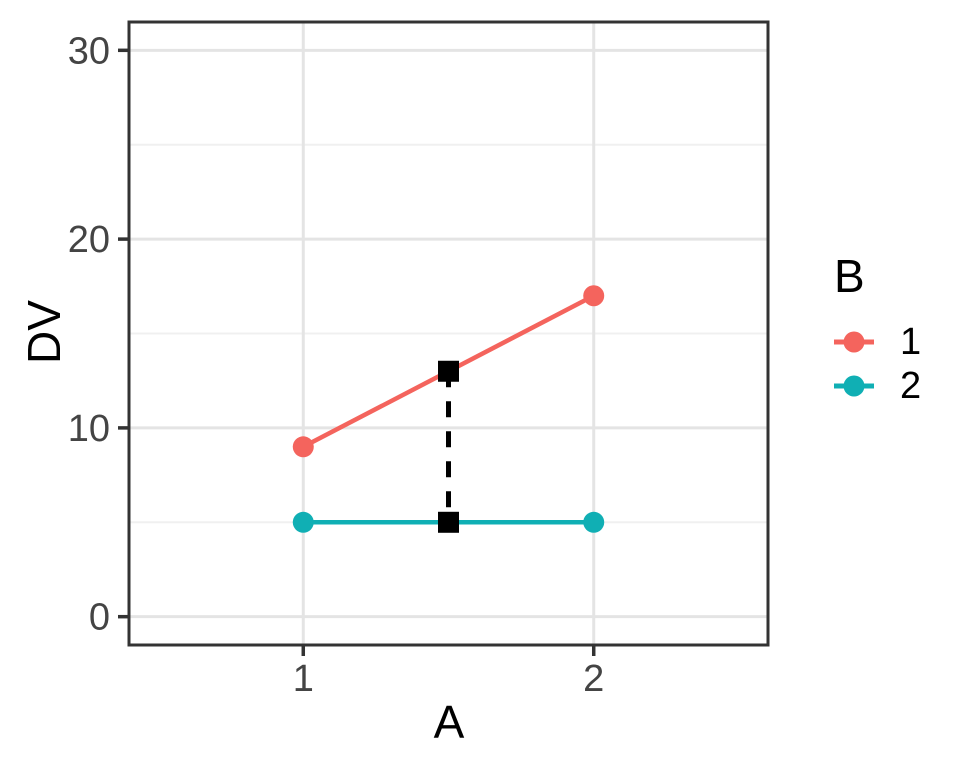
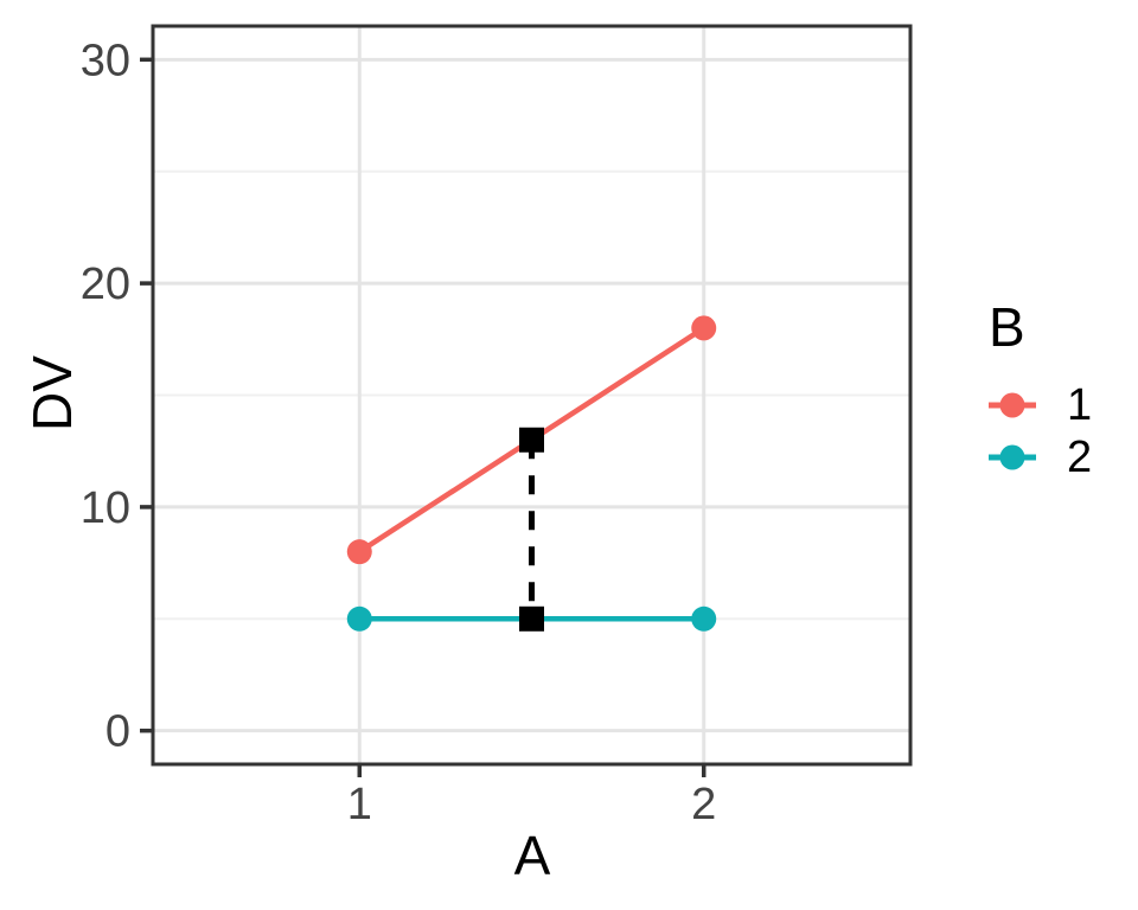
1/1: 9 -> 8
1/2: 17 -> 18
